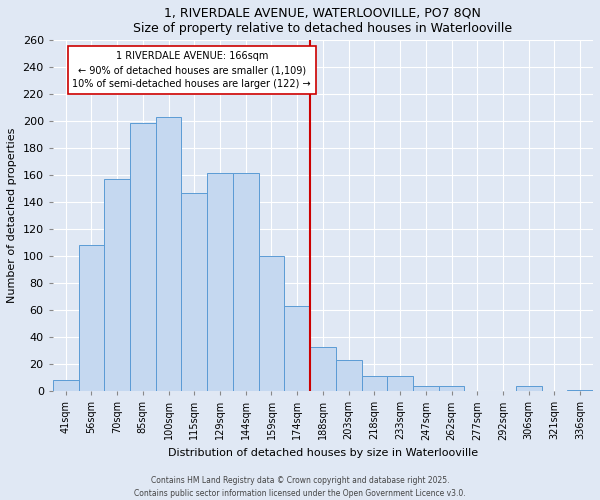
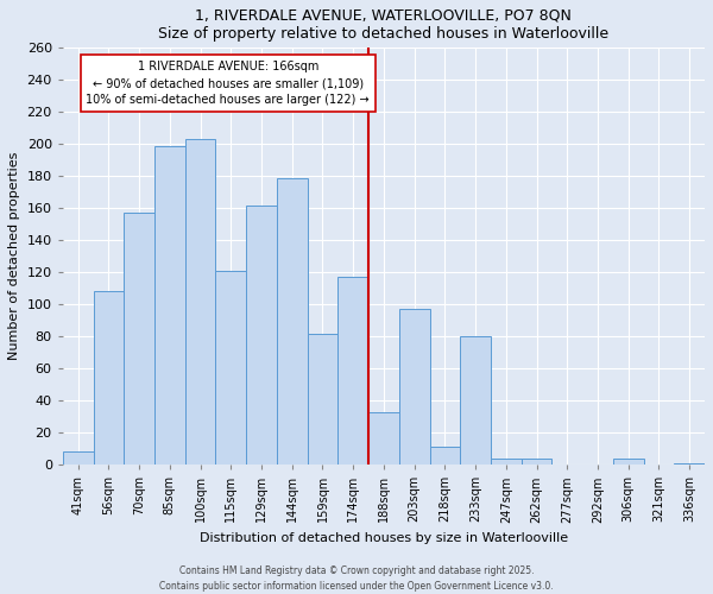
115sqm: 147 -> 121
144sqm: 162 -> 179
159sqm: 100 -> 82
174sqm: 63 -> 117
203sqm: 23 -> 97
233sqm: 11 -> 80
